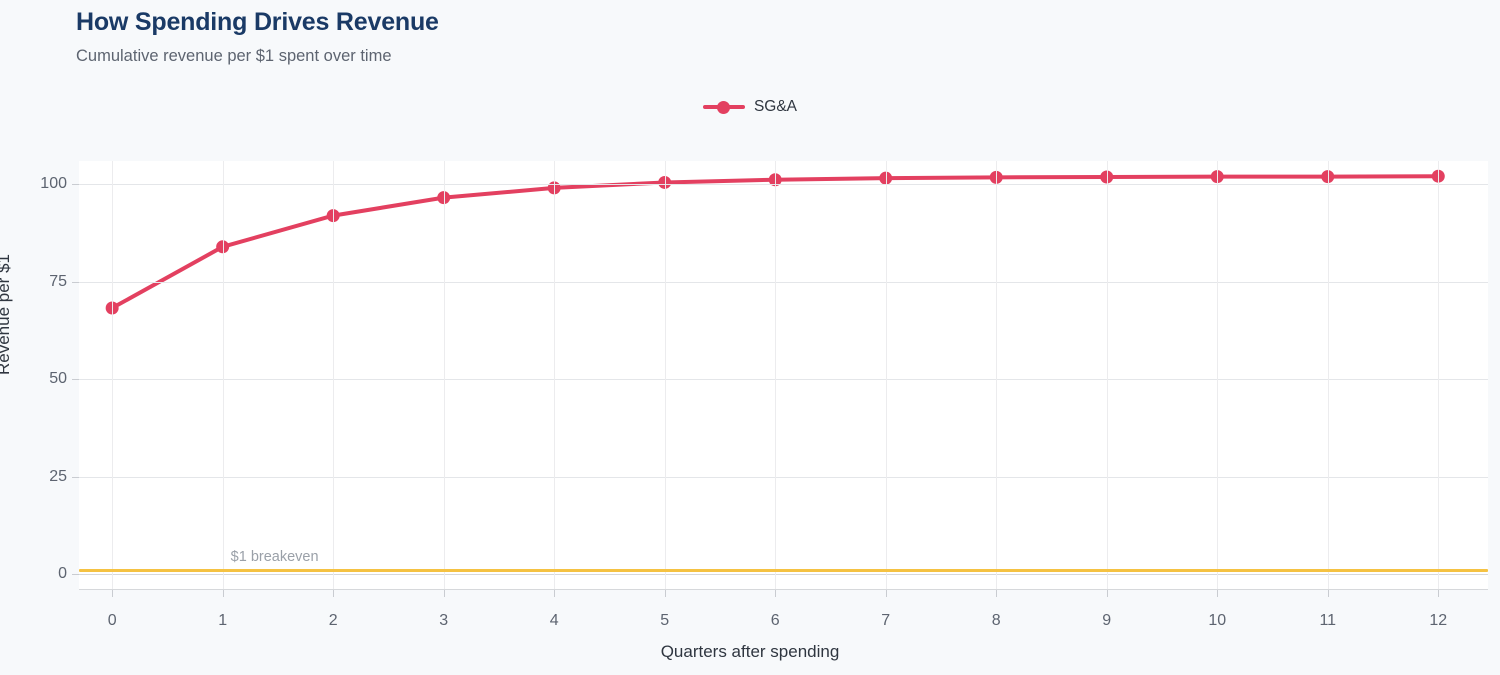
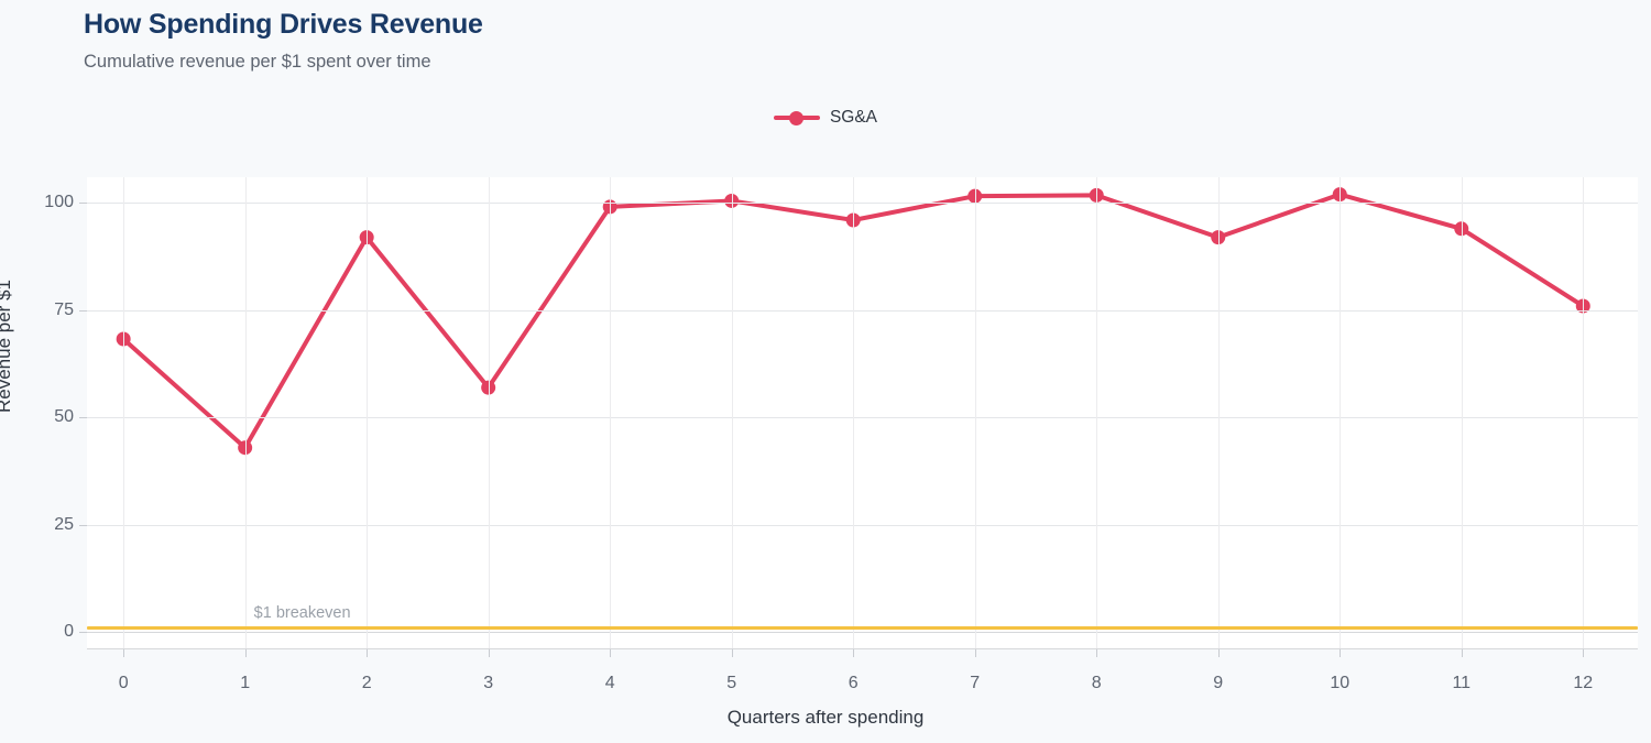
1: 84 -> 43
3: 97 -> 57
6: 101 -> 96
9: 102 -> 92
11: 102 -> 94
12: 102 -> 76
